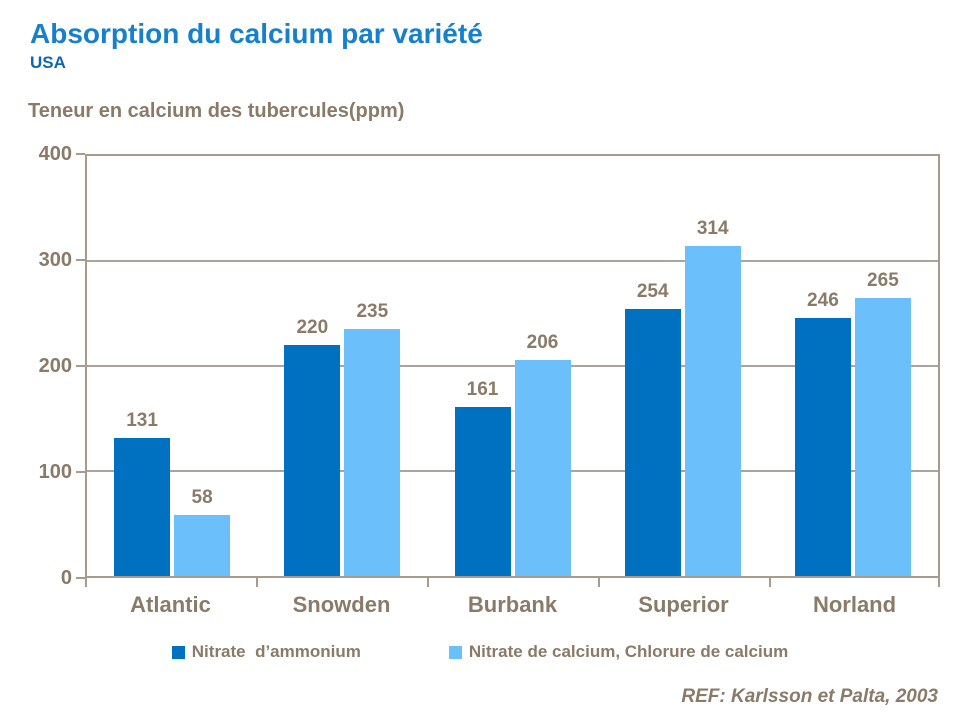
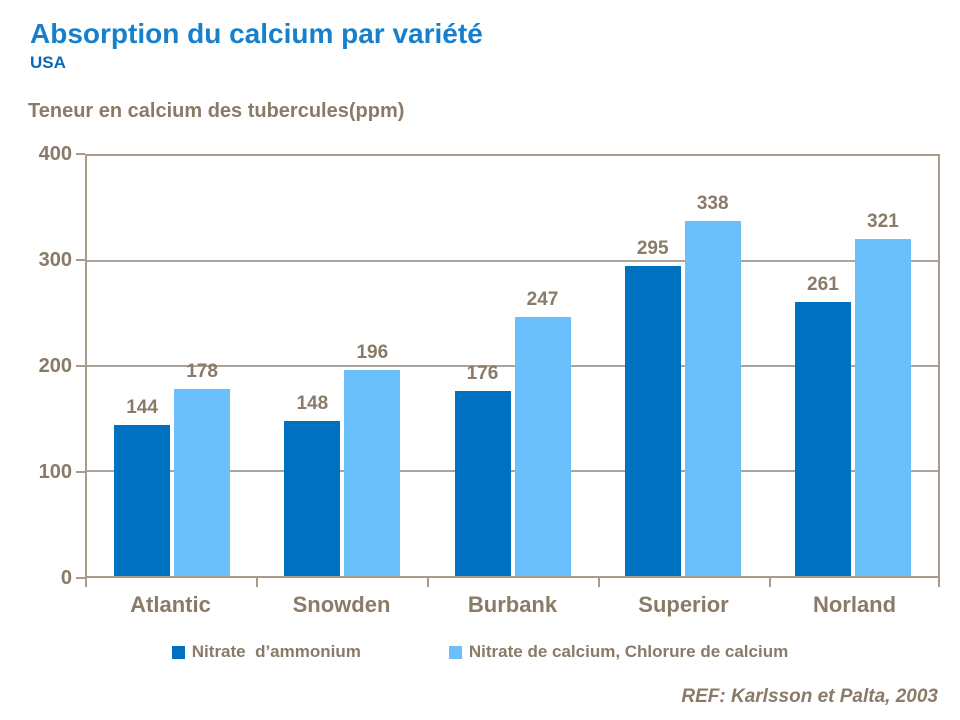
Nitrate d’ammonium/Atlantic: 131 -> 144
Nitrate de calcium, Chlorure de calcium/Atlantic: 58 -> 178
Nitrate d’ammonium/Snowden: 220 -> 148
Nitrate de calcium, Chlorure de calcium/Snowden: 235 -> 196
Nitrate d’ammonium/Burbank: 161 -> 176
Nitrate de calcium, Chlorure de calcium/Burbank: 206 -> 247
Nitrate d’ammonium/Superior: 254 -> 295
Nitrate de calcium, Chlorure de calcium/Superior: 314 -> 338
Nitrate d’ammonium/Norland: 246 -> 261
Nitrate de calcium, Chlorure de calcium/Norland: 265 -> 321
